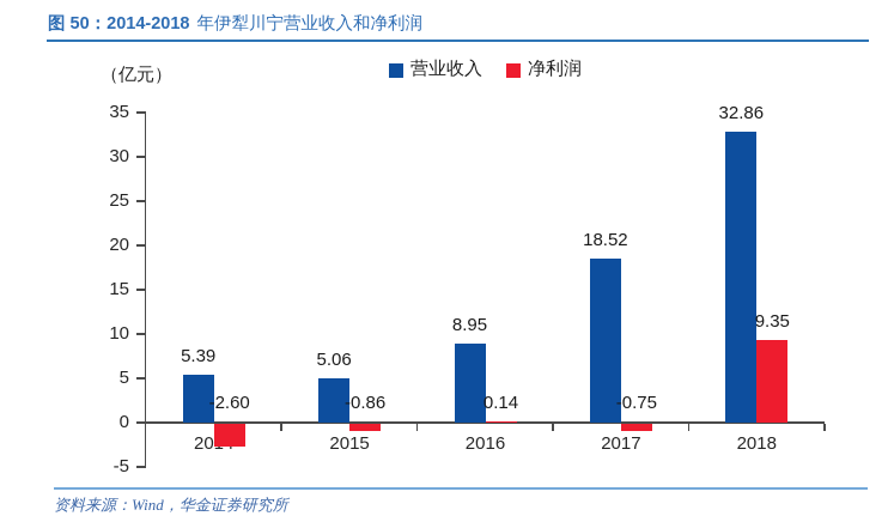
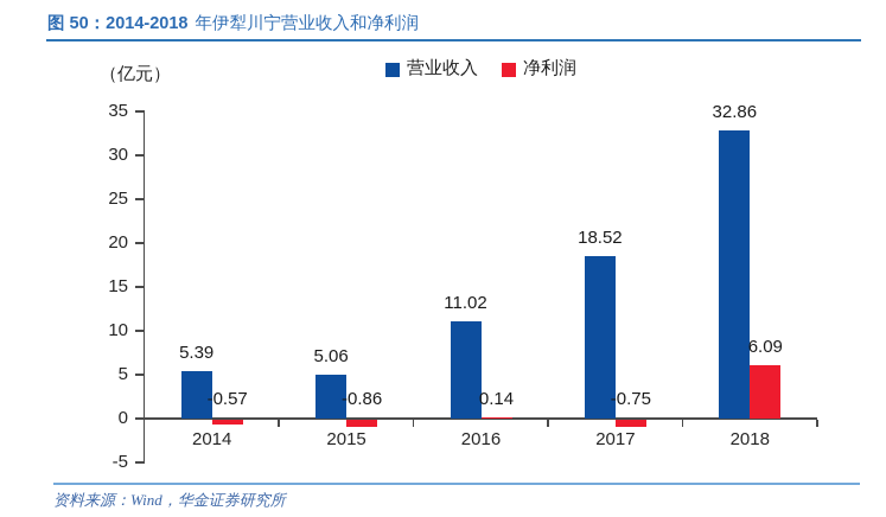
净利润/2014: -2.60 -> -0.57
营业收入/2016: 8.95 -> 11.02
净利润/2018: 9.35 -> 6.09
